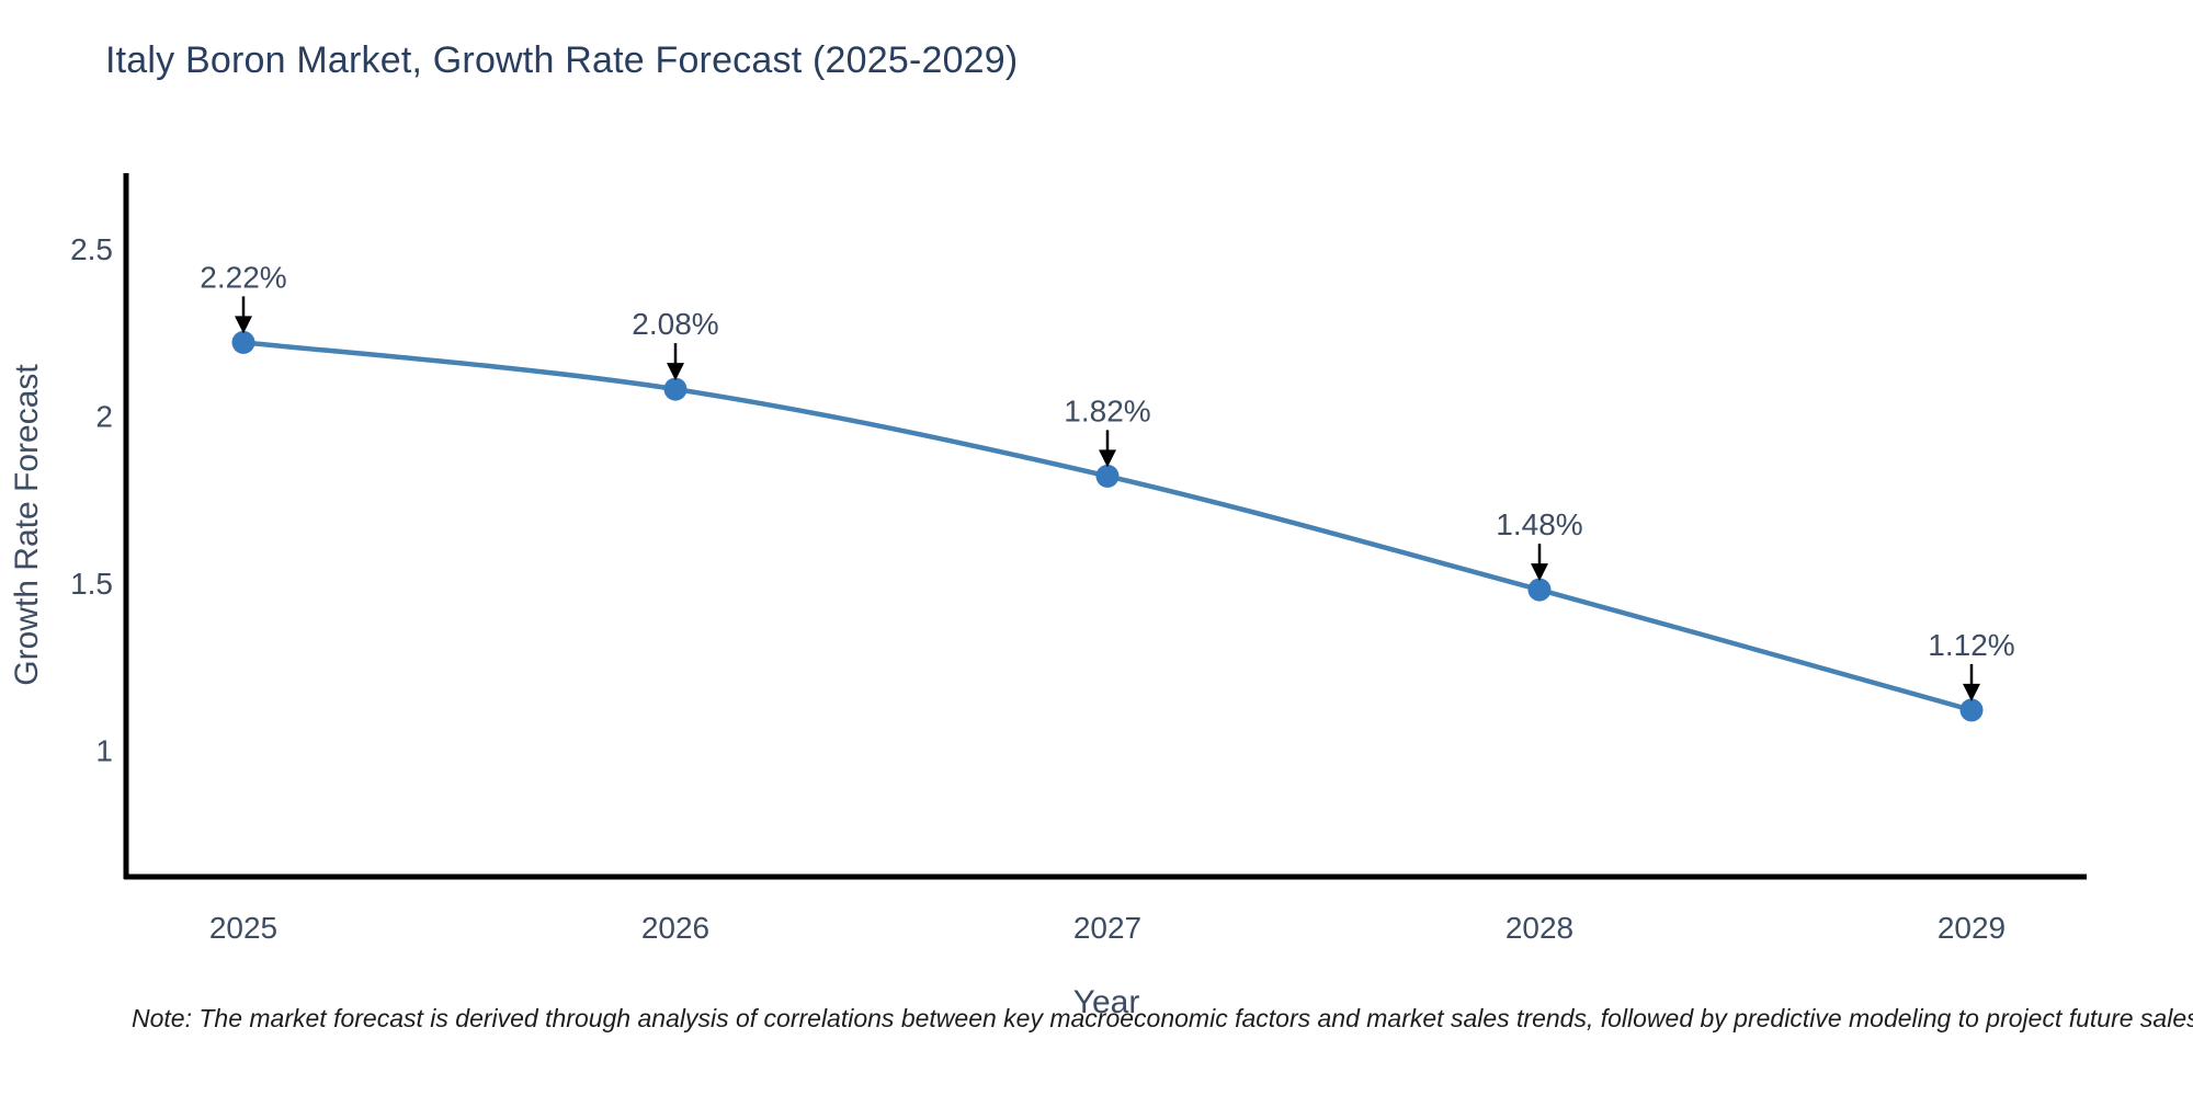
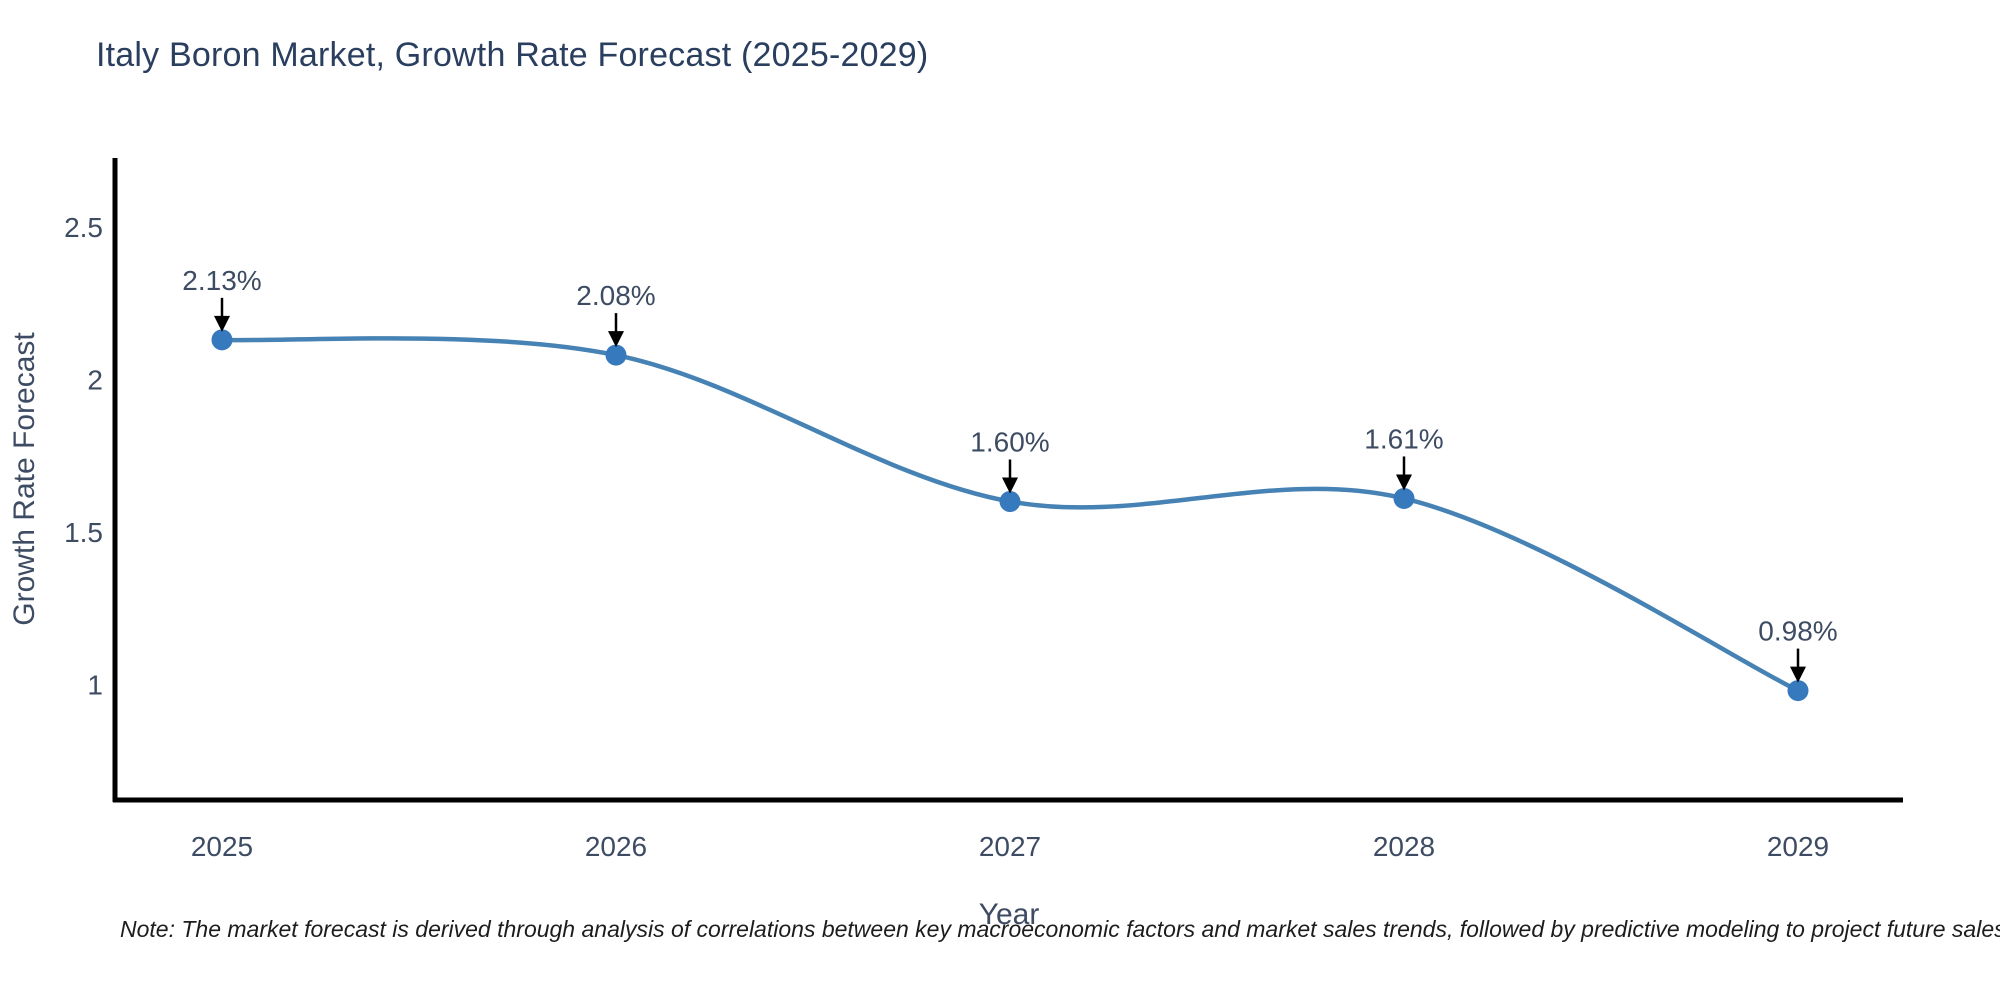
2025: 2.22% -> 2.13%
2027: 1.82% -> 1.60%
2028: 1.48% -> 1.61%
2029: 1.12% -> 0.98%
